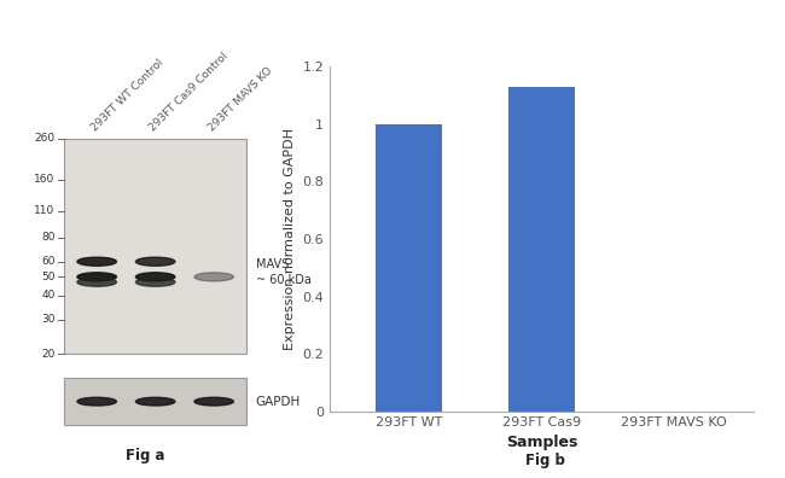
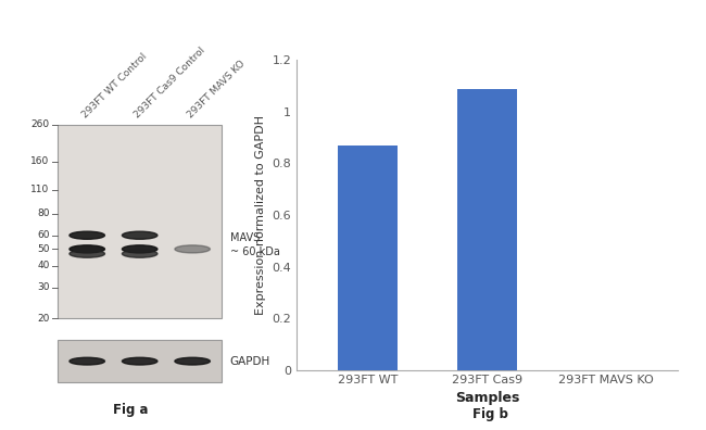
293FT WT: 1.00 -> 0.87
293FT Cas9: 1.13 -> 1.09
